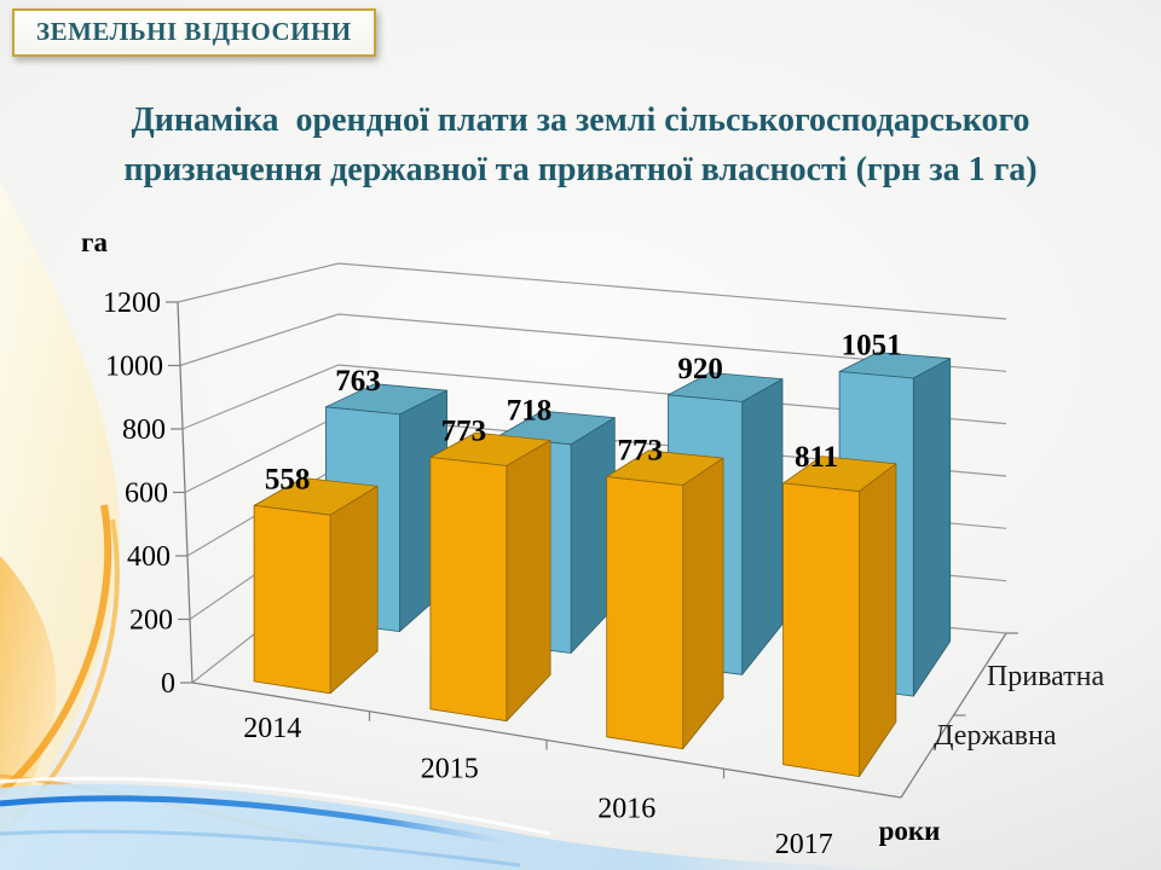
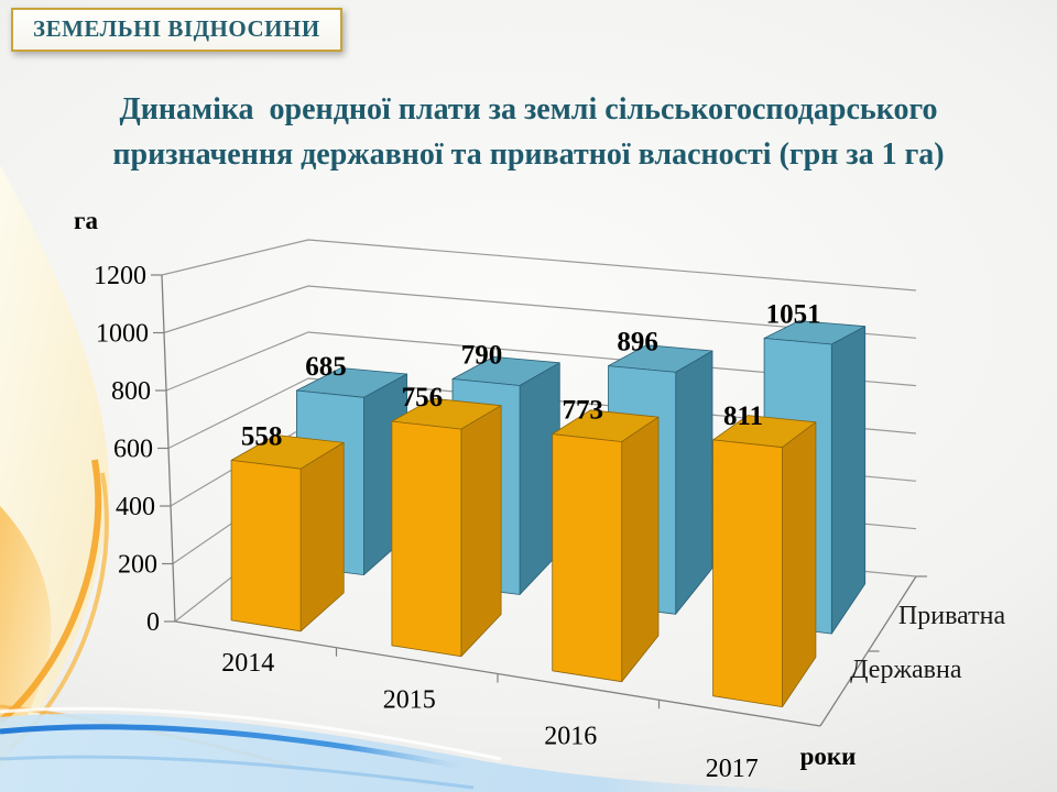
Приватна/2014: 763 -> 685
Державна/2015: 773 -> 756
Приватна/2015: 718 -> 790
Приватна/2016: 920 -> 896
